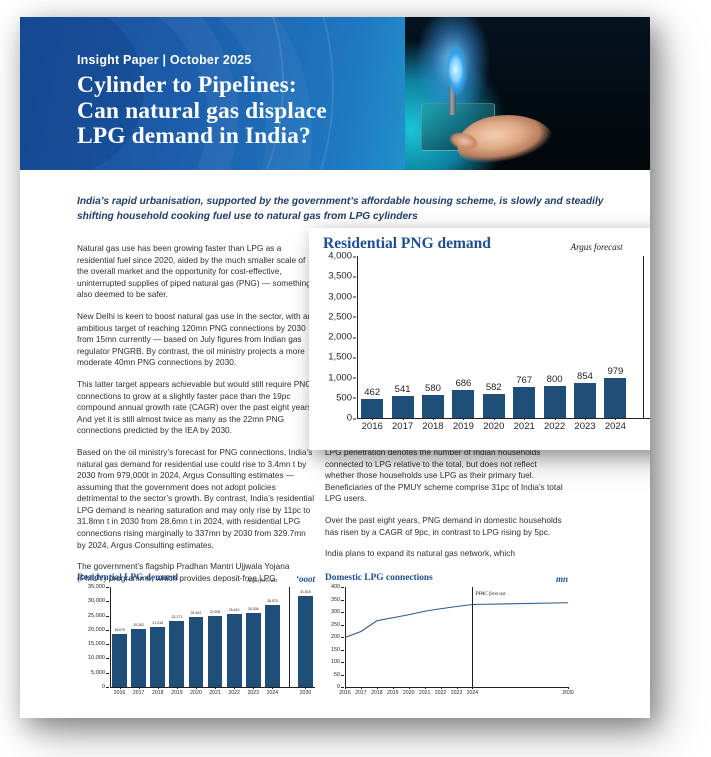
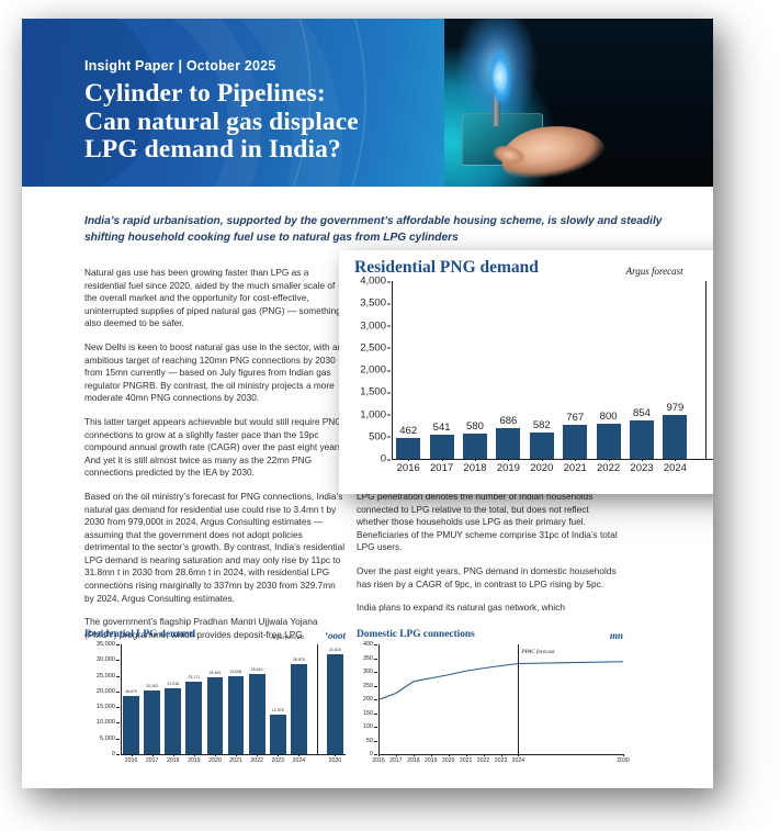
Residential LPG demand/2023: 26,036 -> 12,578
